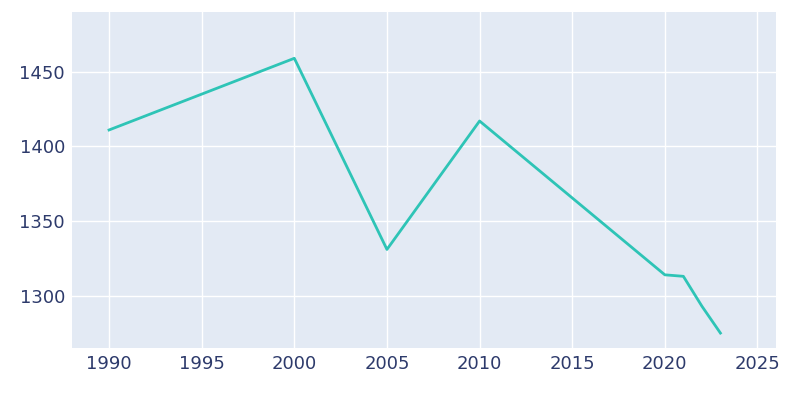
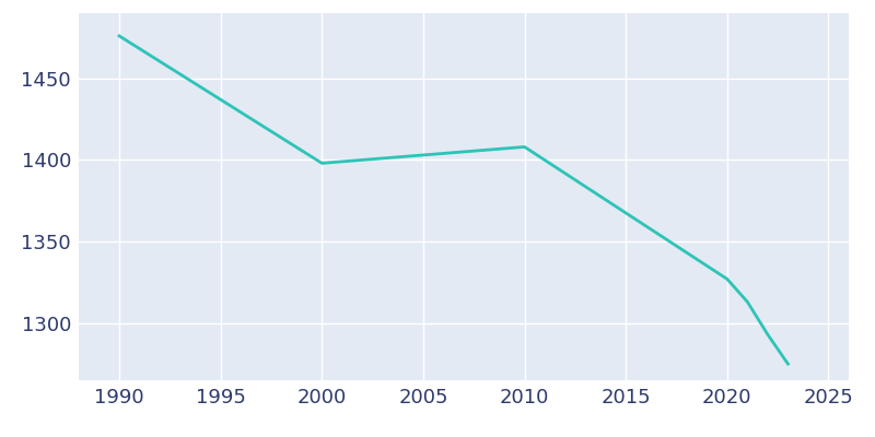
1990: 1411 -> 1476
2000: 1459 -> 1398
2005: 1331 -> 1403
2010: 1417 -> 1408
2020: 1314 -> 1327
